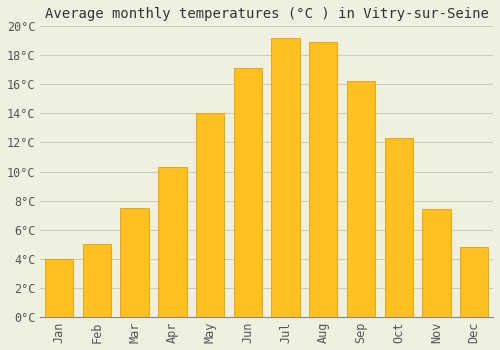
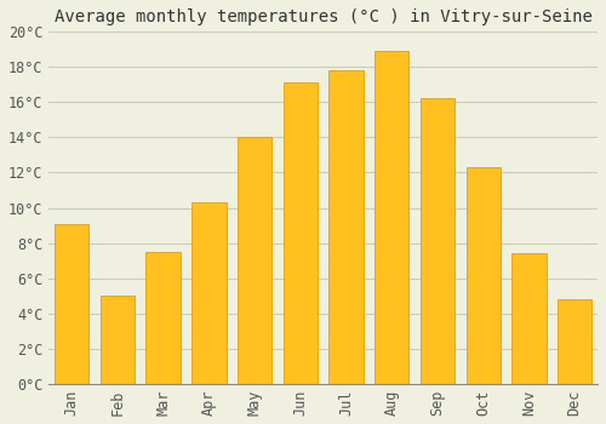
Jan: 4.0°C -> 9.1°C
Jul: 19.2°C -> 17.8°C
